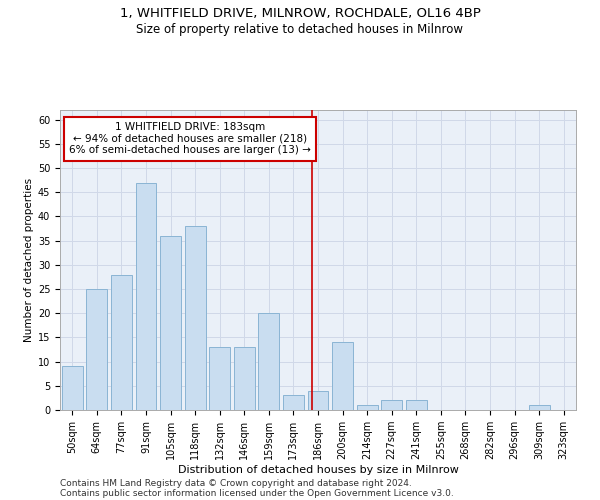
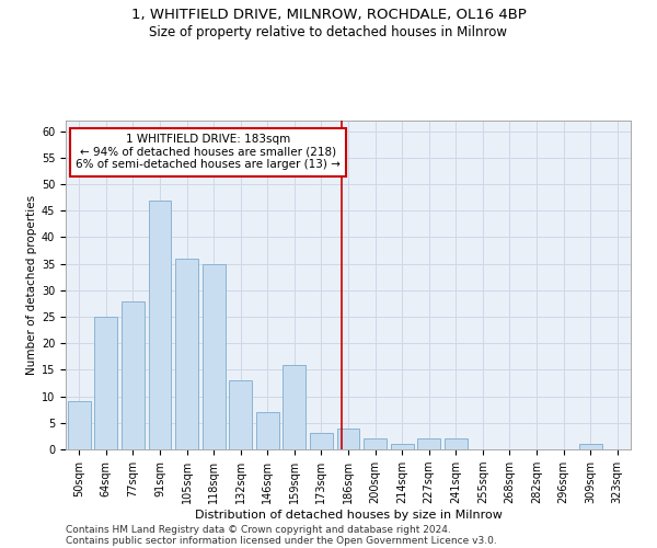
118sqm: 38 -> 35
146sqm: 13 -> 7
159sqm: 20 -> 16
200sqm: 14 -> 2
